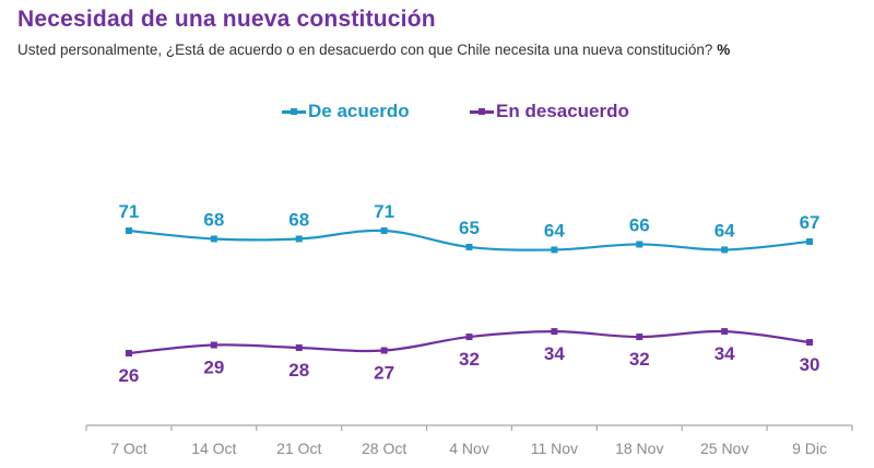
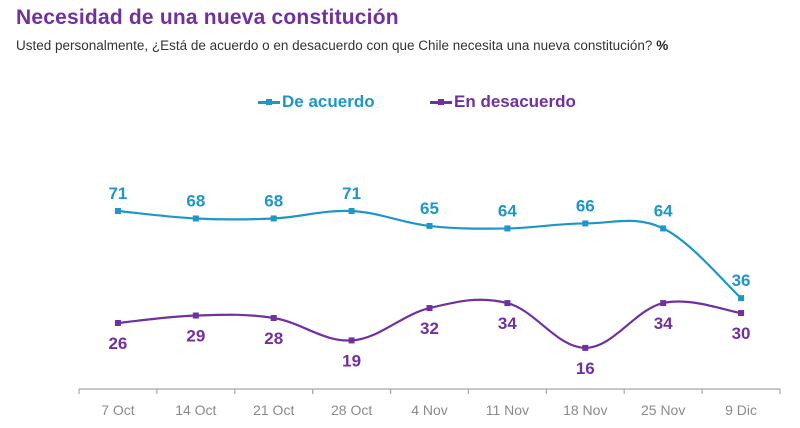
En desacuerdo/28 Oct: 27 -> 19
En desacuerdo/18 Nov: 32 -> 16
De acuerdo/9 Dic: 67 -> 36
